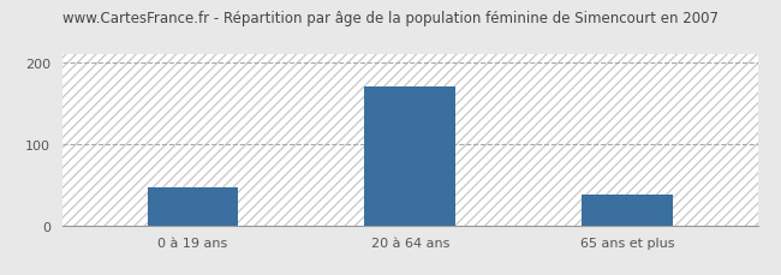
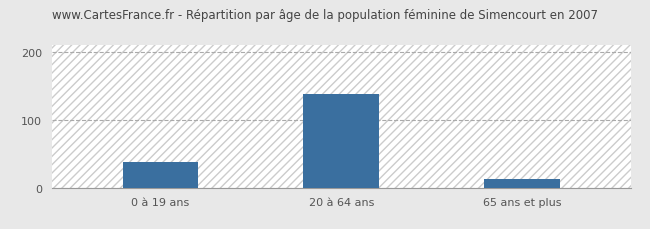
0 à 19 ans: 47 -> 38
20 à 64 ans: 170 -> 138
65 ans et plus: 38 -> 12
